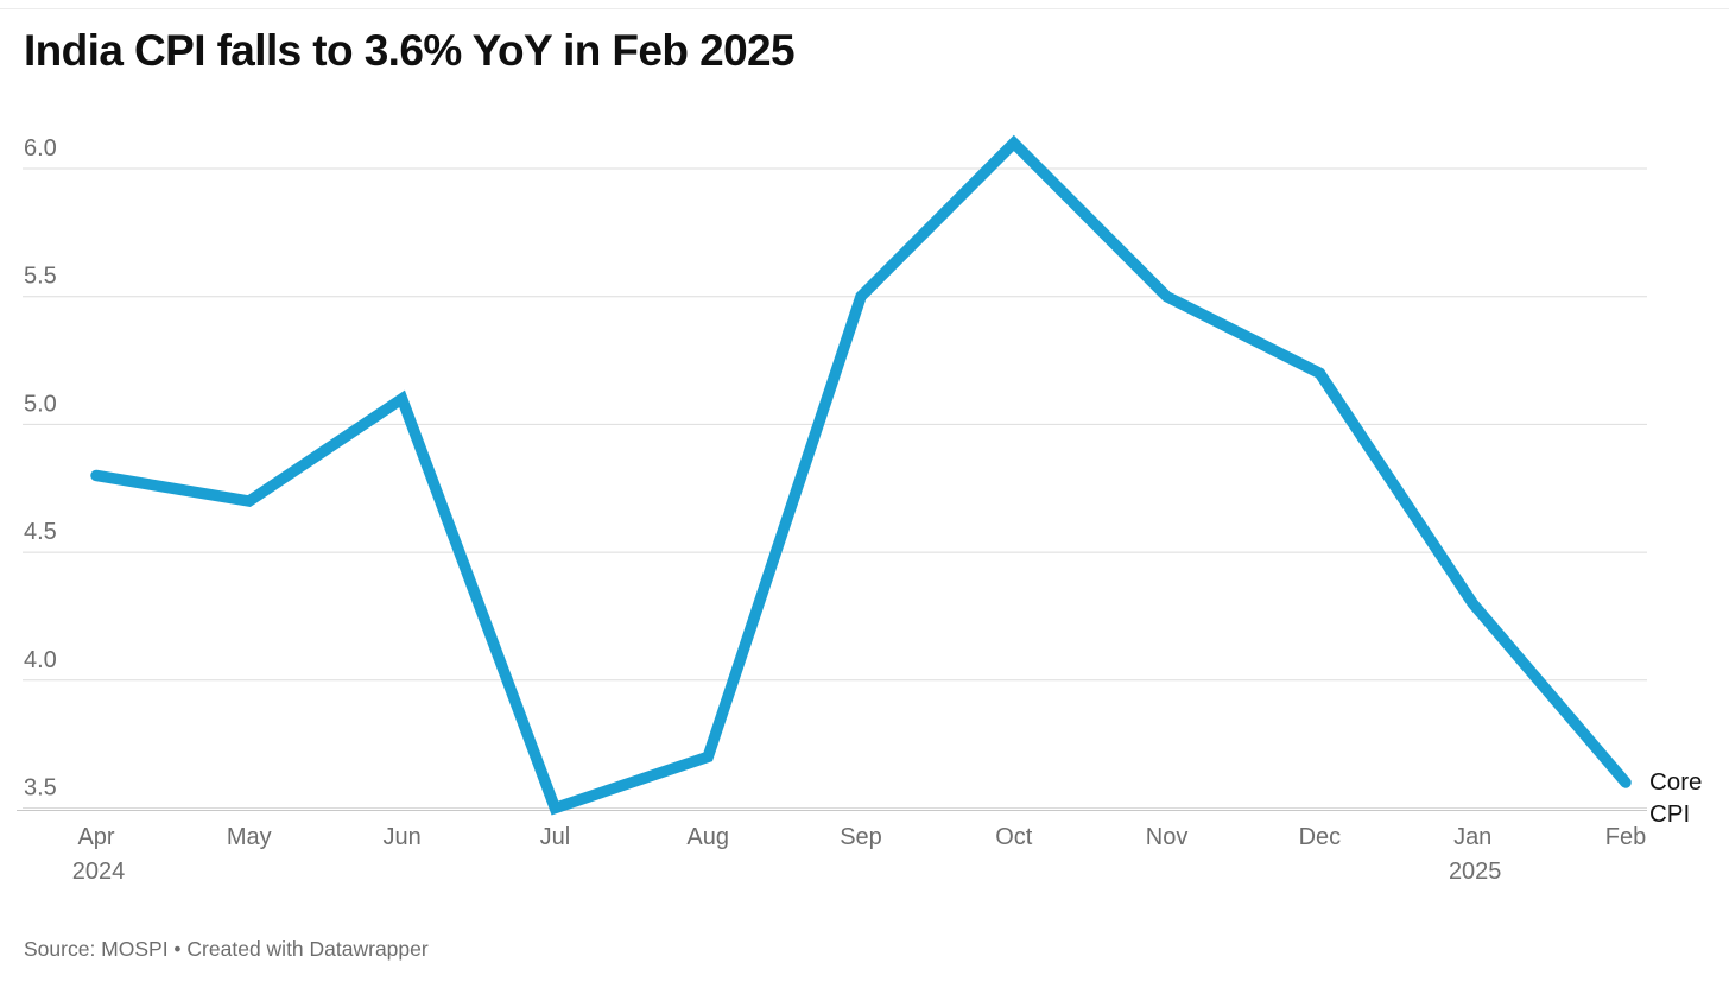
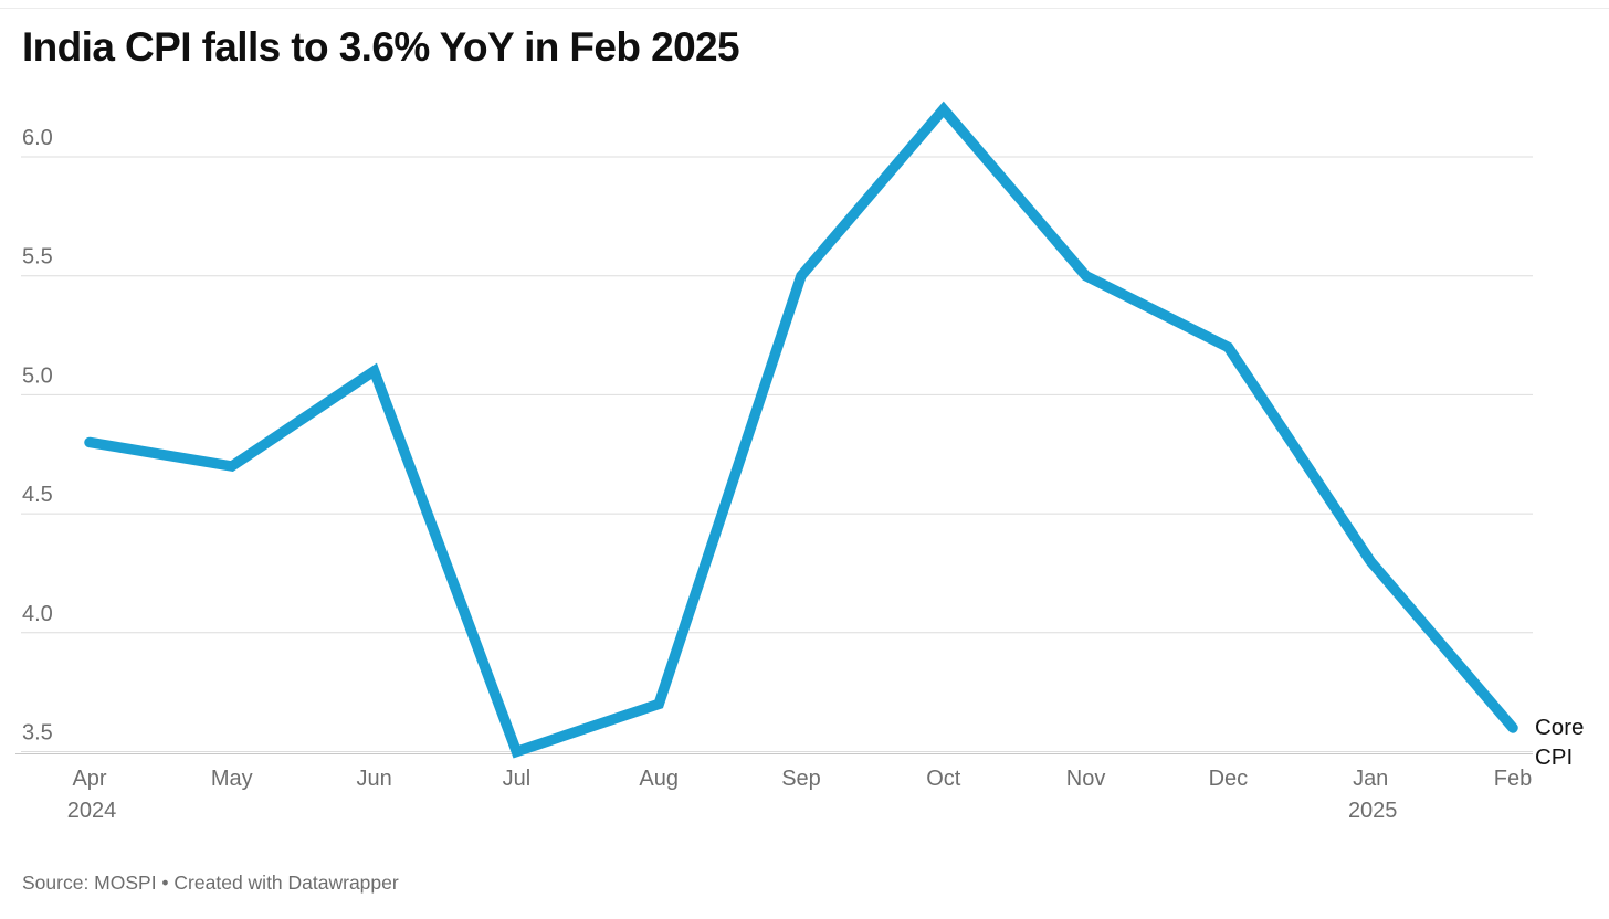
Oct: 6.1 -> 6.2
